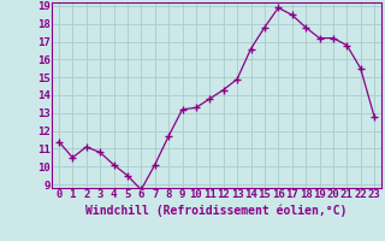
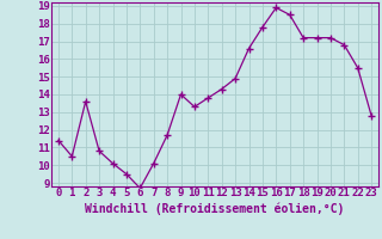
2: 11.1 -> 13.6
9: 13.2 -> 14.0
18: 17.8 -> 17.2
